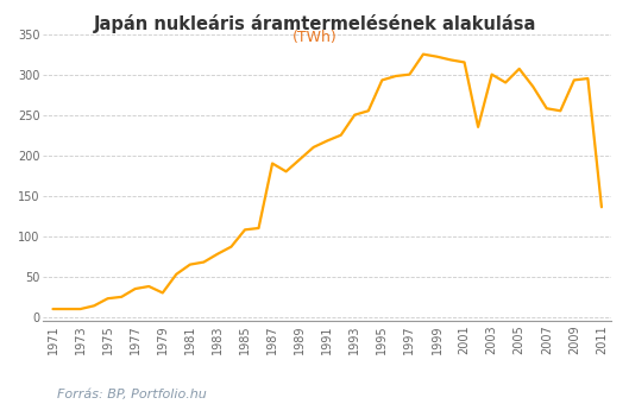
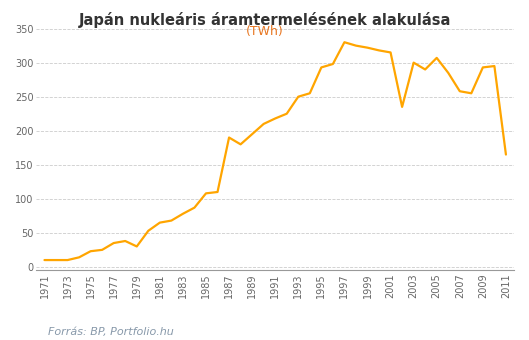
1997: 300 -> 330
2011: 136 -> 165
